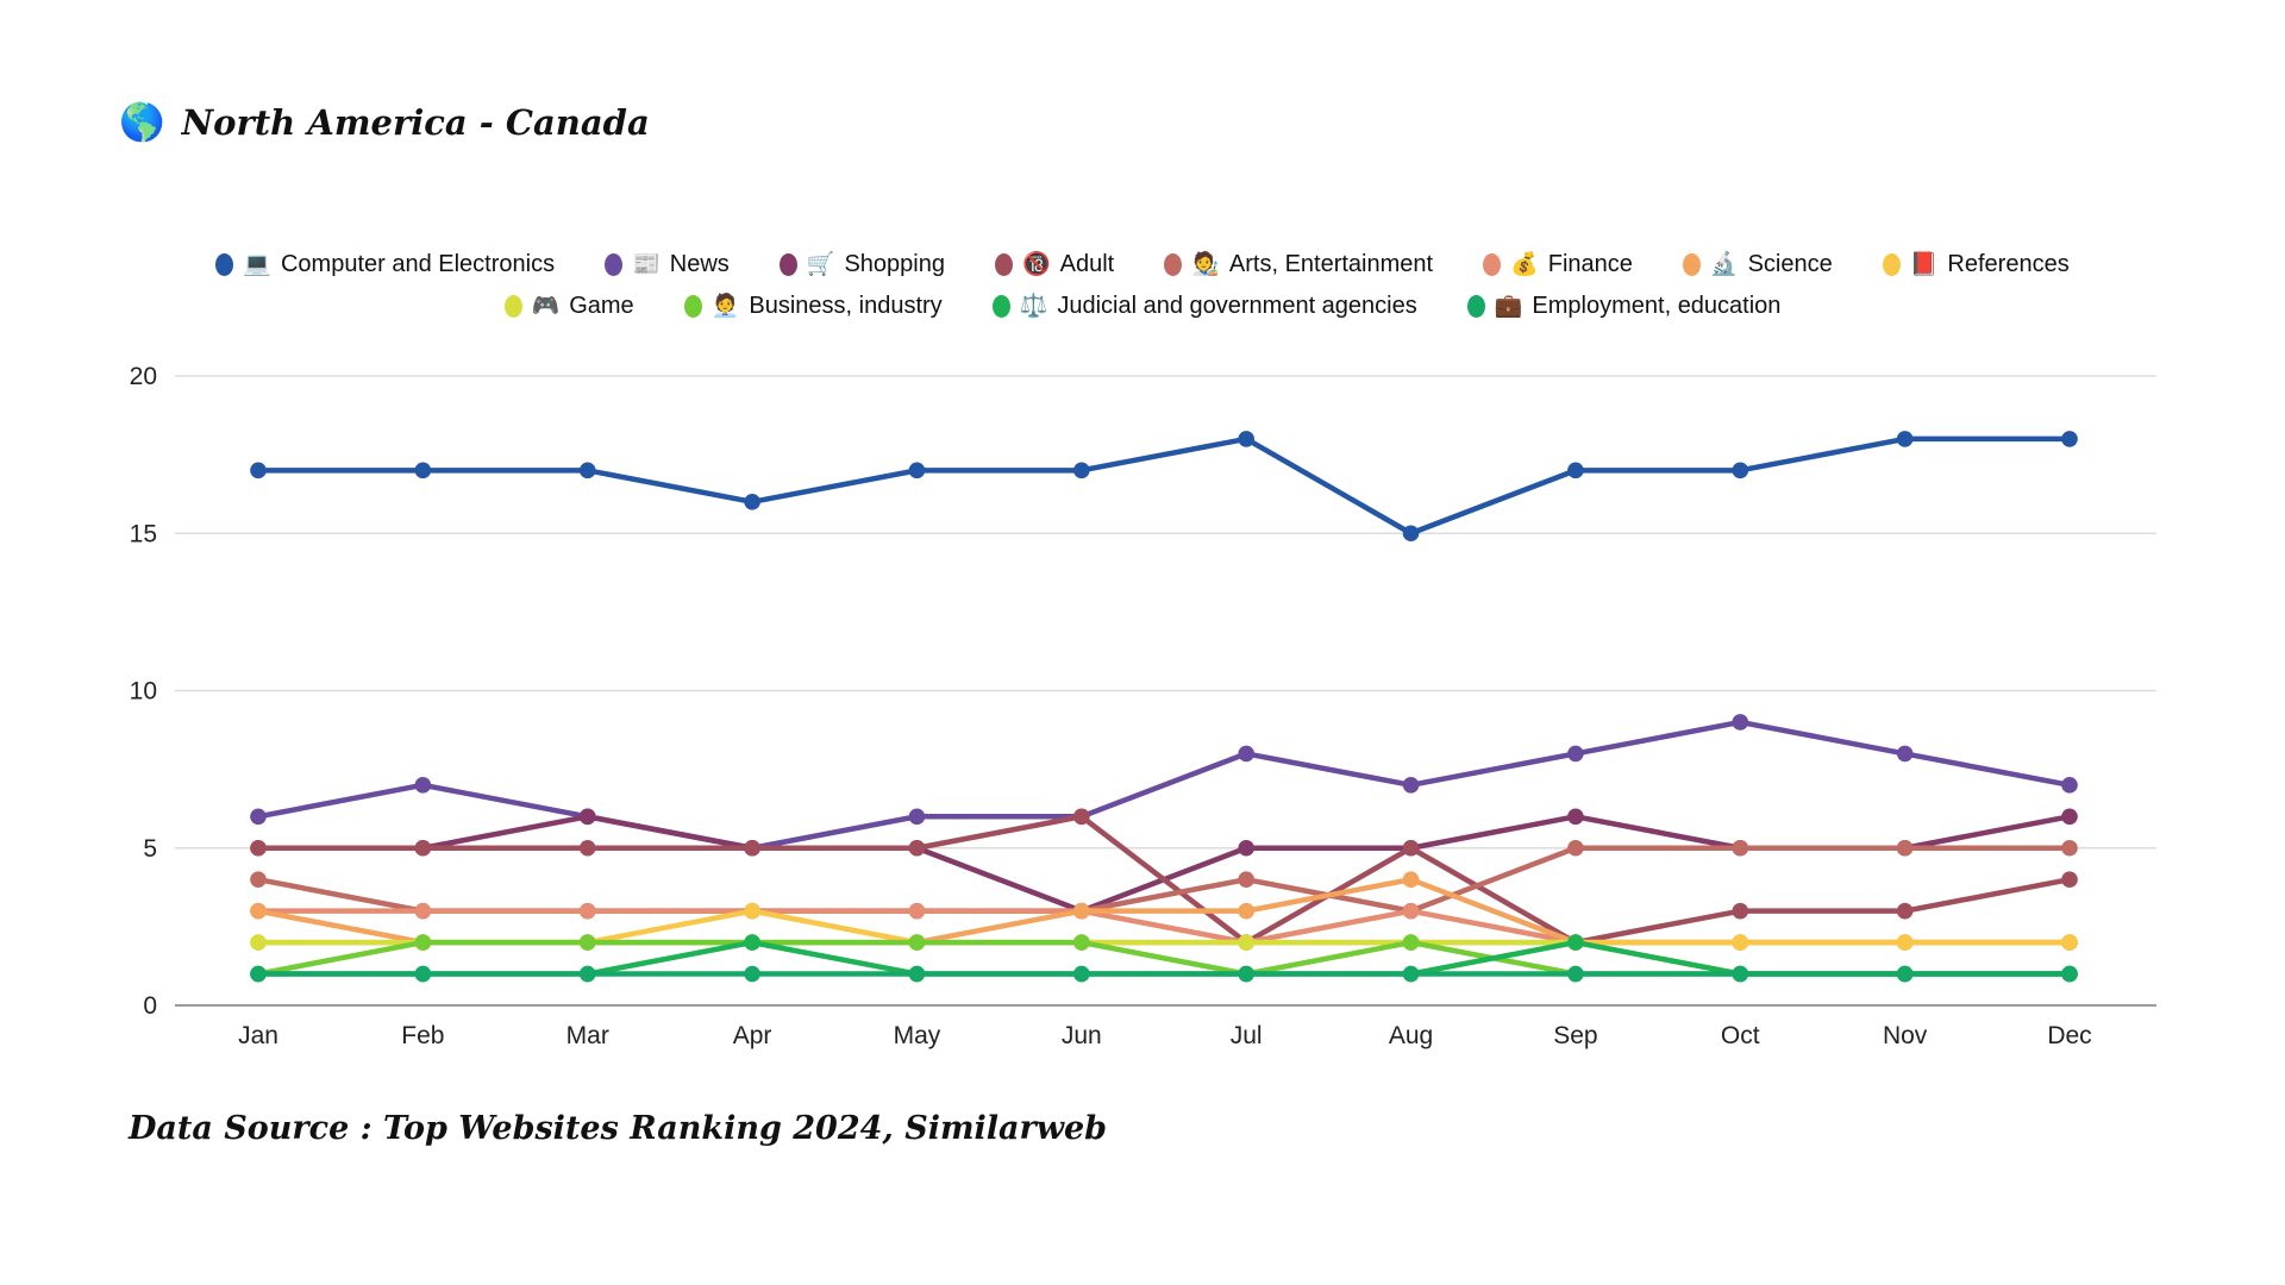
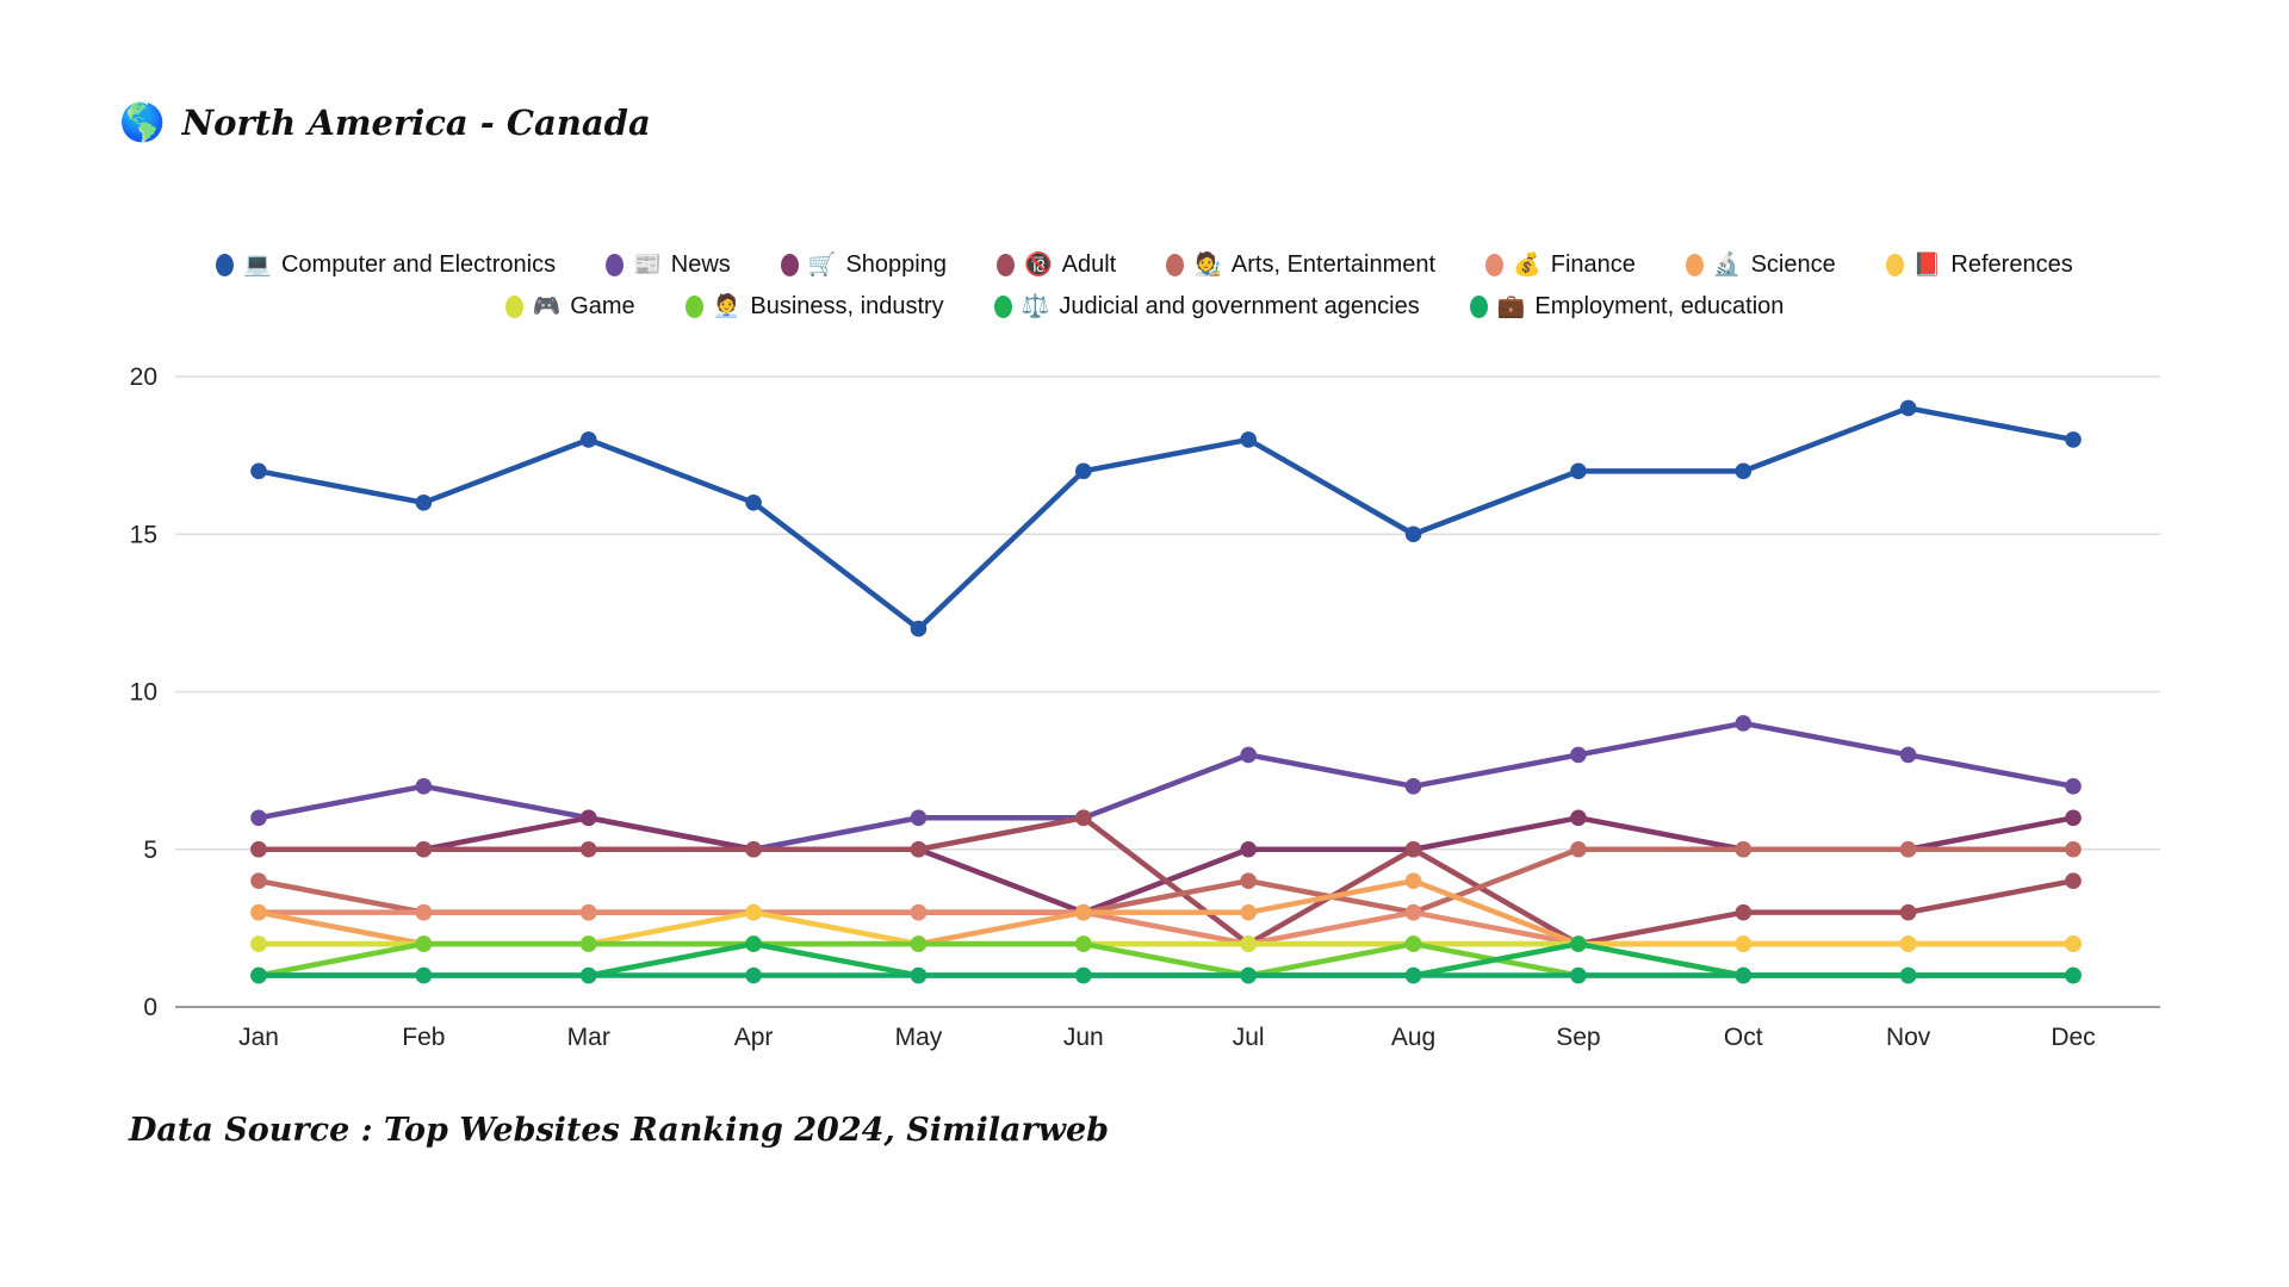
Computer and Electronics/Feb: 17 -> 16
Computer and Electronics/Mar: 17 -> 18
Computer and Electronics/May: 17 -> 12
Computer and Electronics/Nov: 18 -> 19
